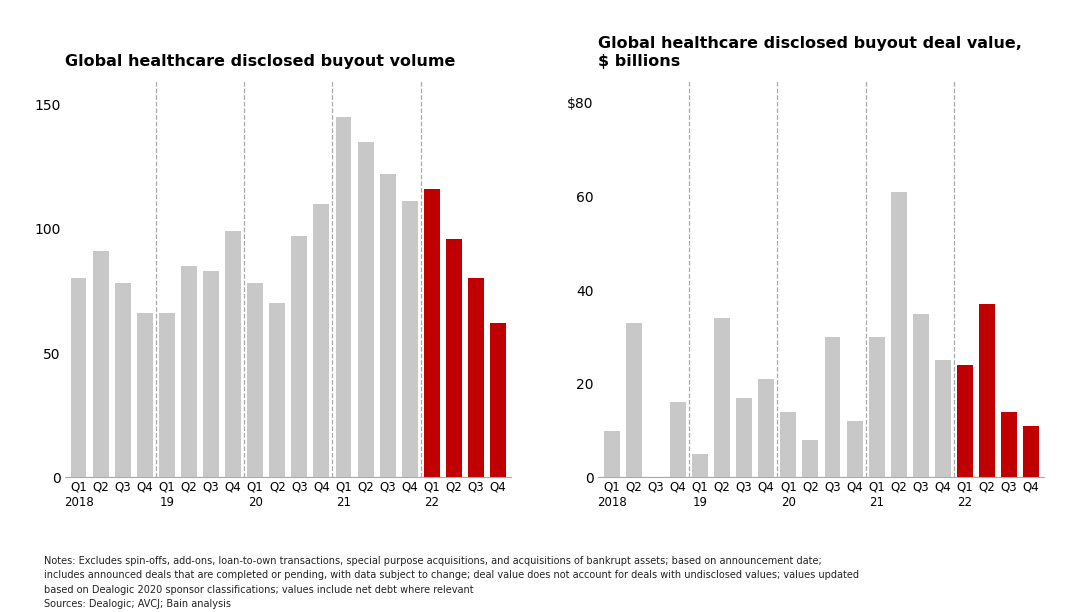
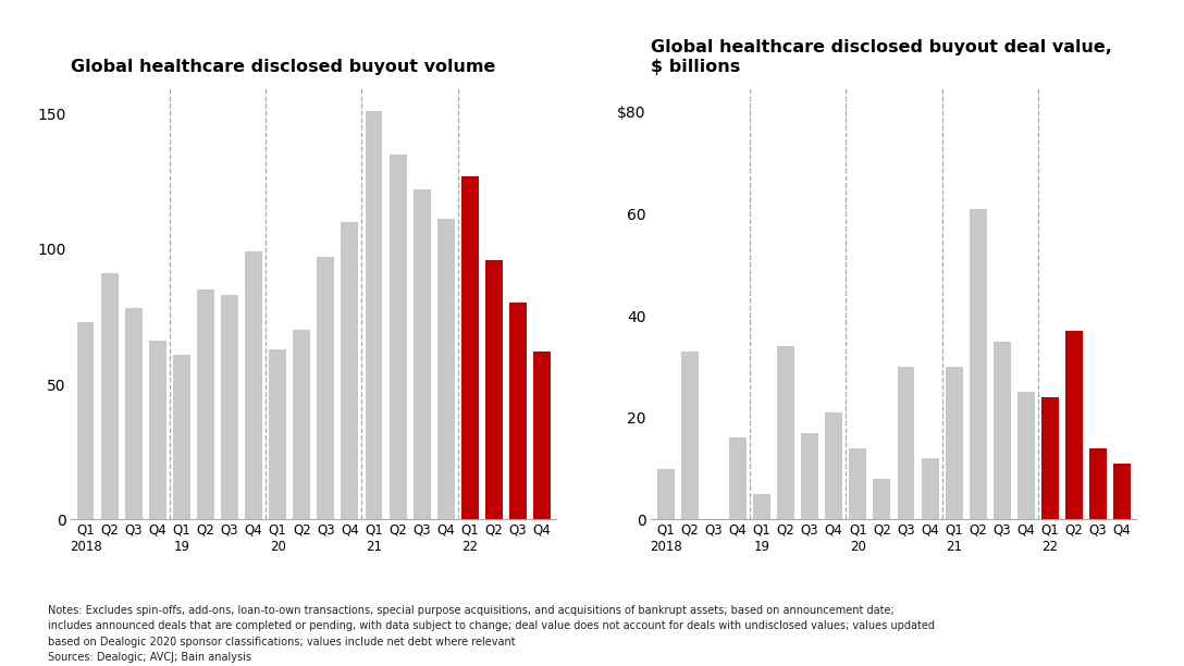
Global healthcare disclosed buyout volume/Q1 2018: 80 -> 73
Global healthcare disclosed buyout volume/Q1 19: 66 -> 61
Global healthcare disclosed buyout volume/Q1 20: 78 -> 63
Global healthcare disclosed buyout volume/Q1 21: 145 -> 151
Global healthcare disclosed buyout volume/Q1 22: 116 -> 127
